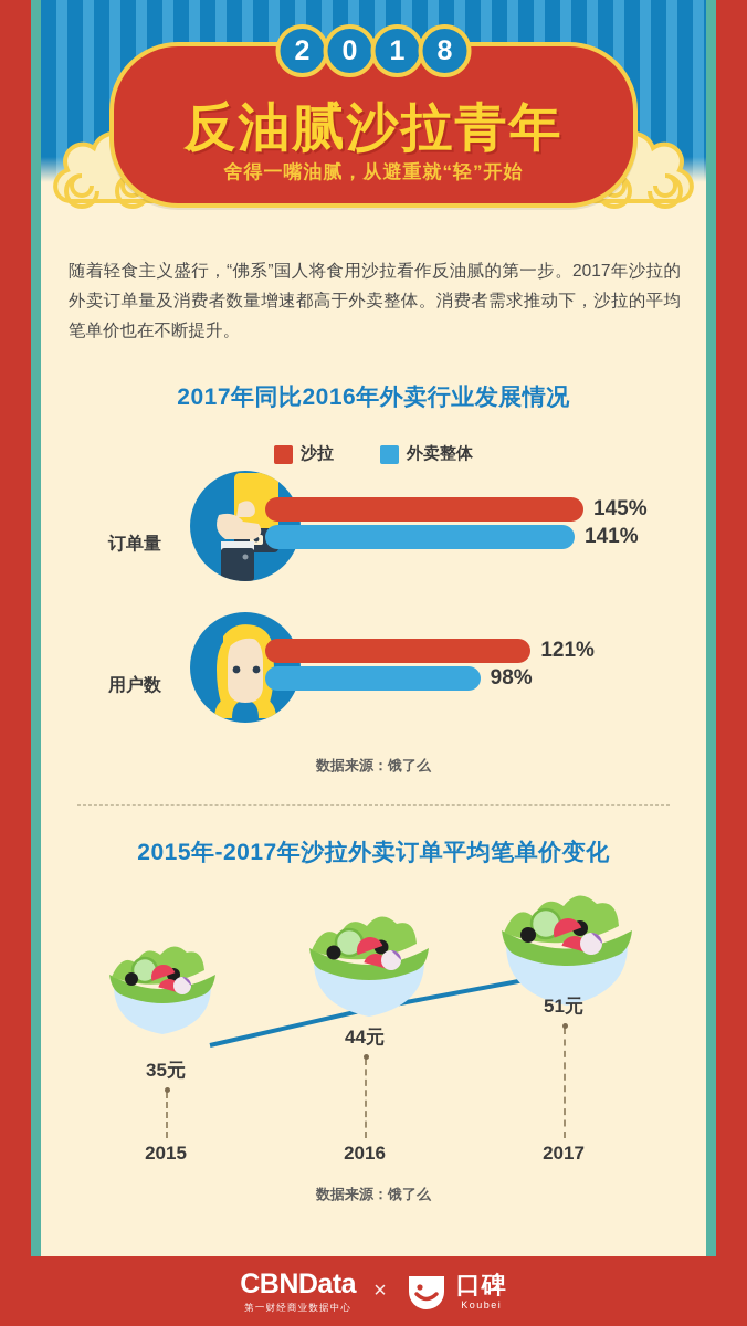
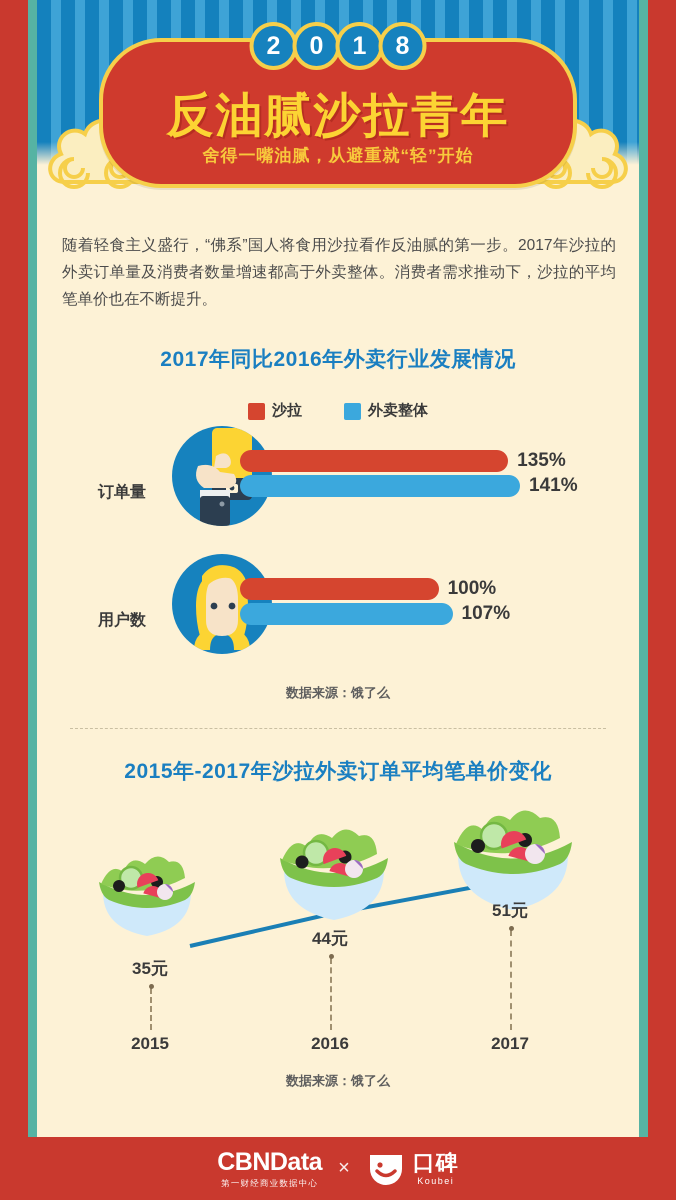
2017年同比2016年外卖行业发展情况/沙拉/订单量: 145% -> 135%
2017年同比2016年外卖行业发展情况/沙拉/用户数: 121% -> 100%
2017年同比2016年外卖行业发展情况/外卖整体/用户数: 98% -> 107%
